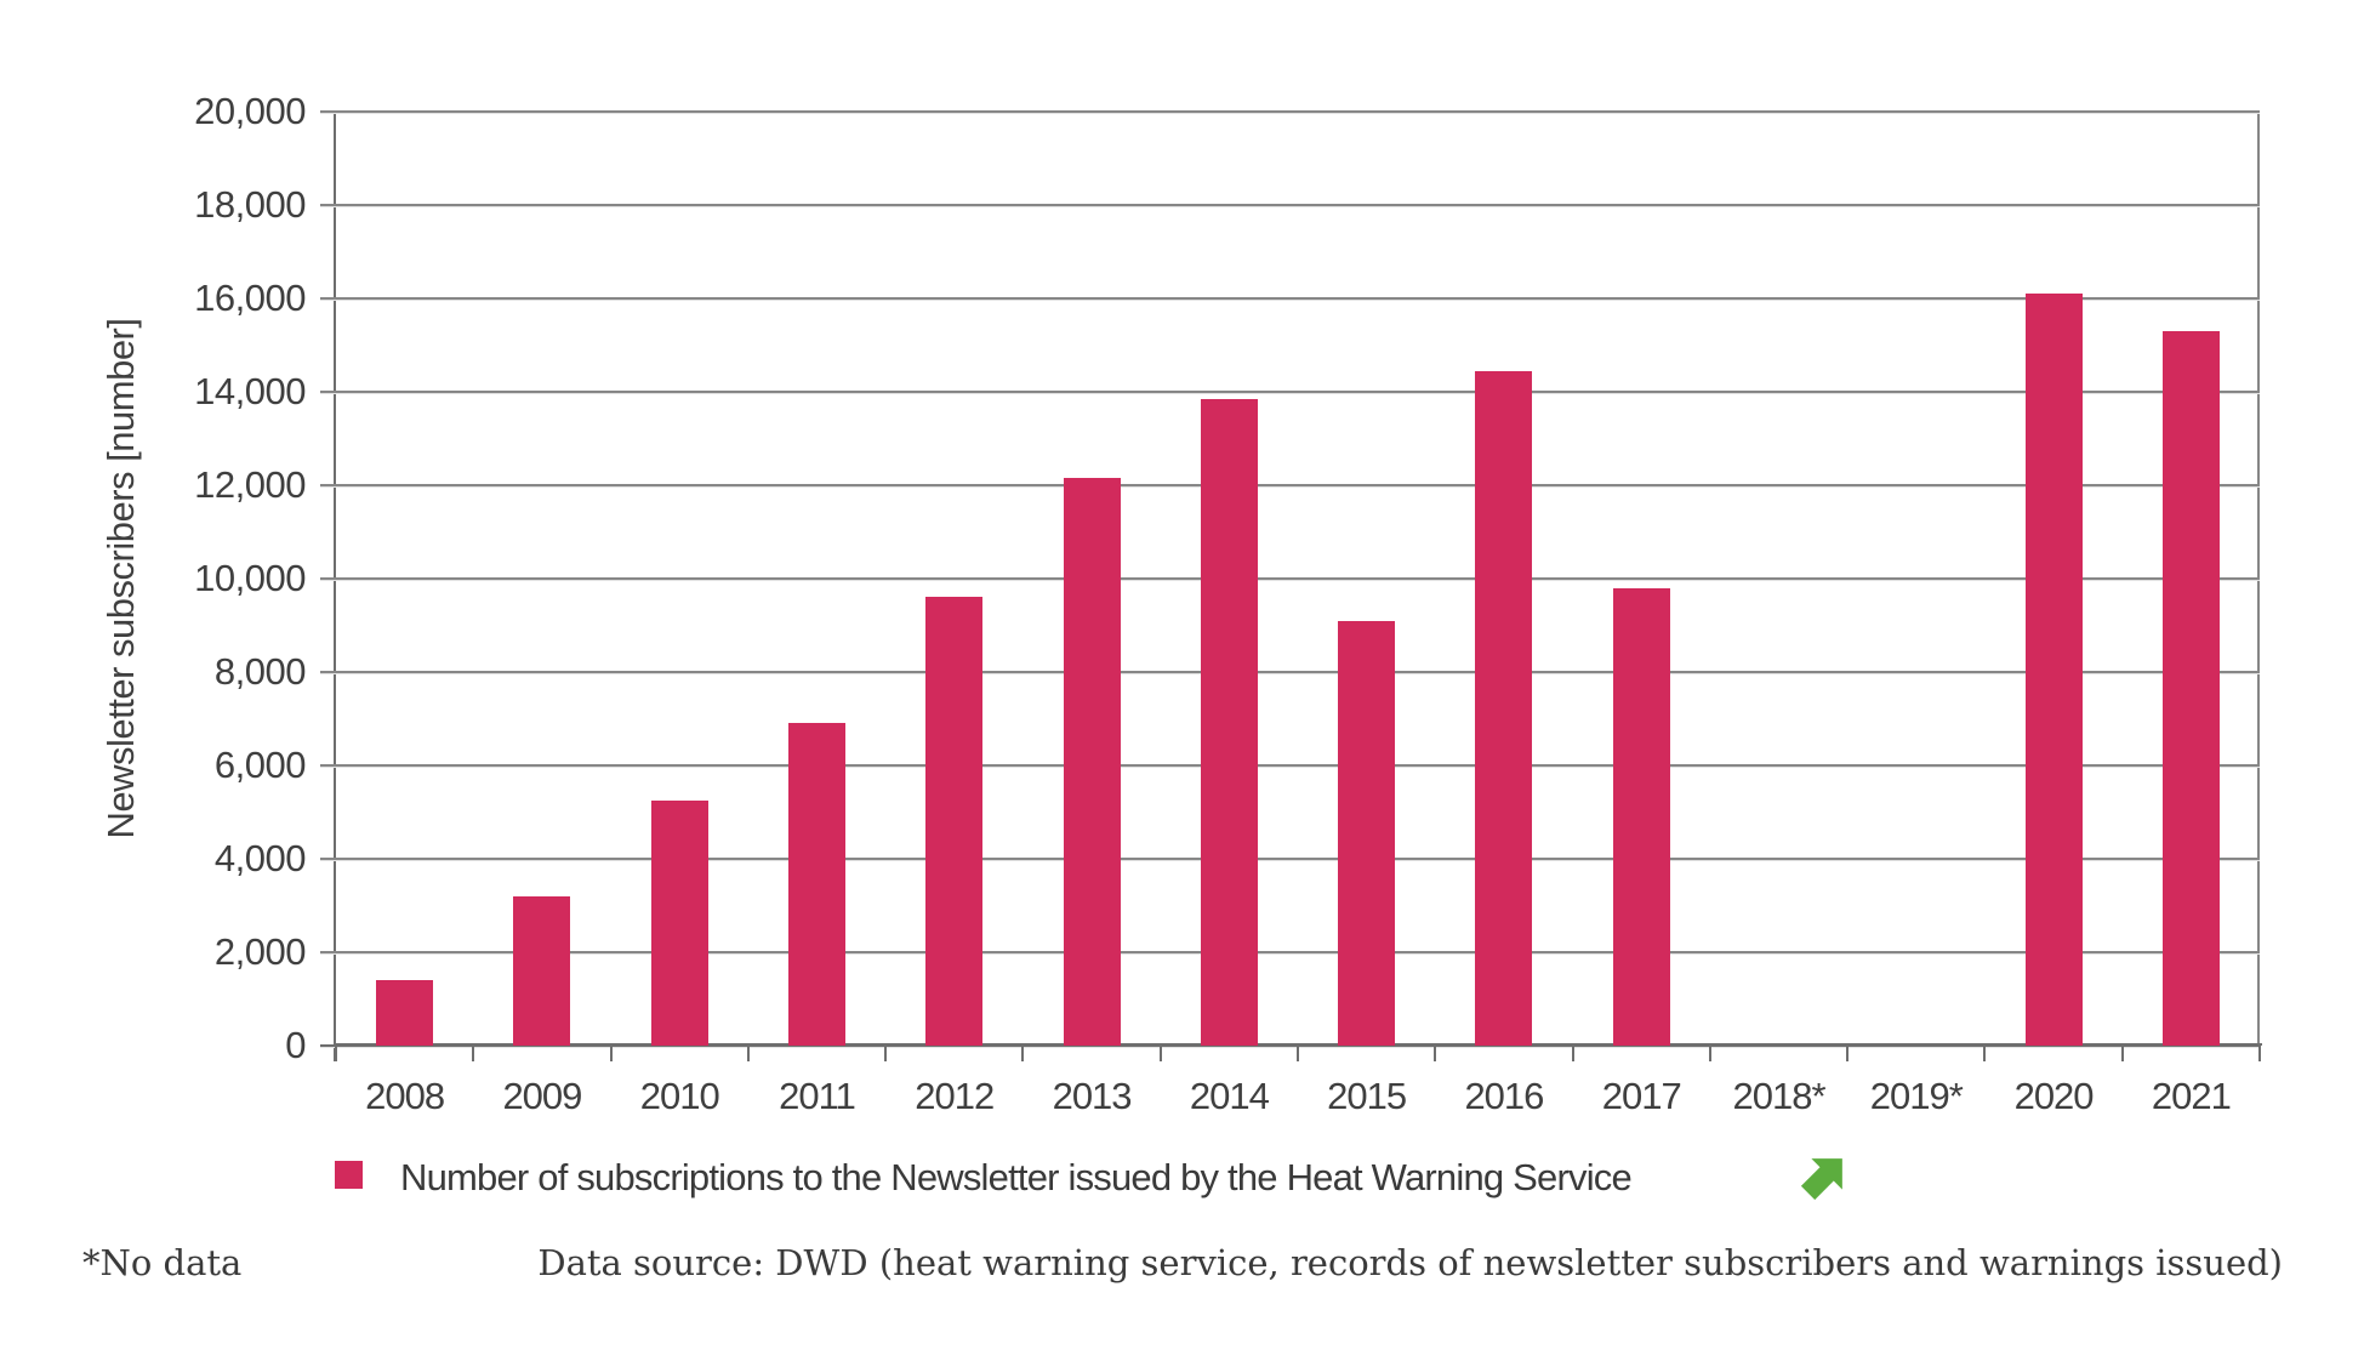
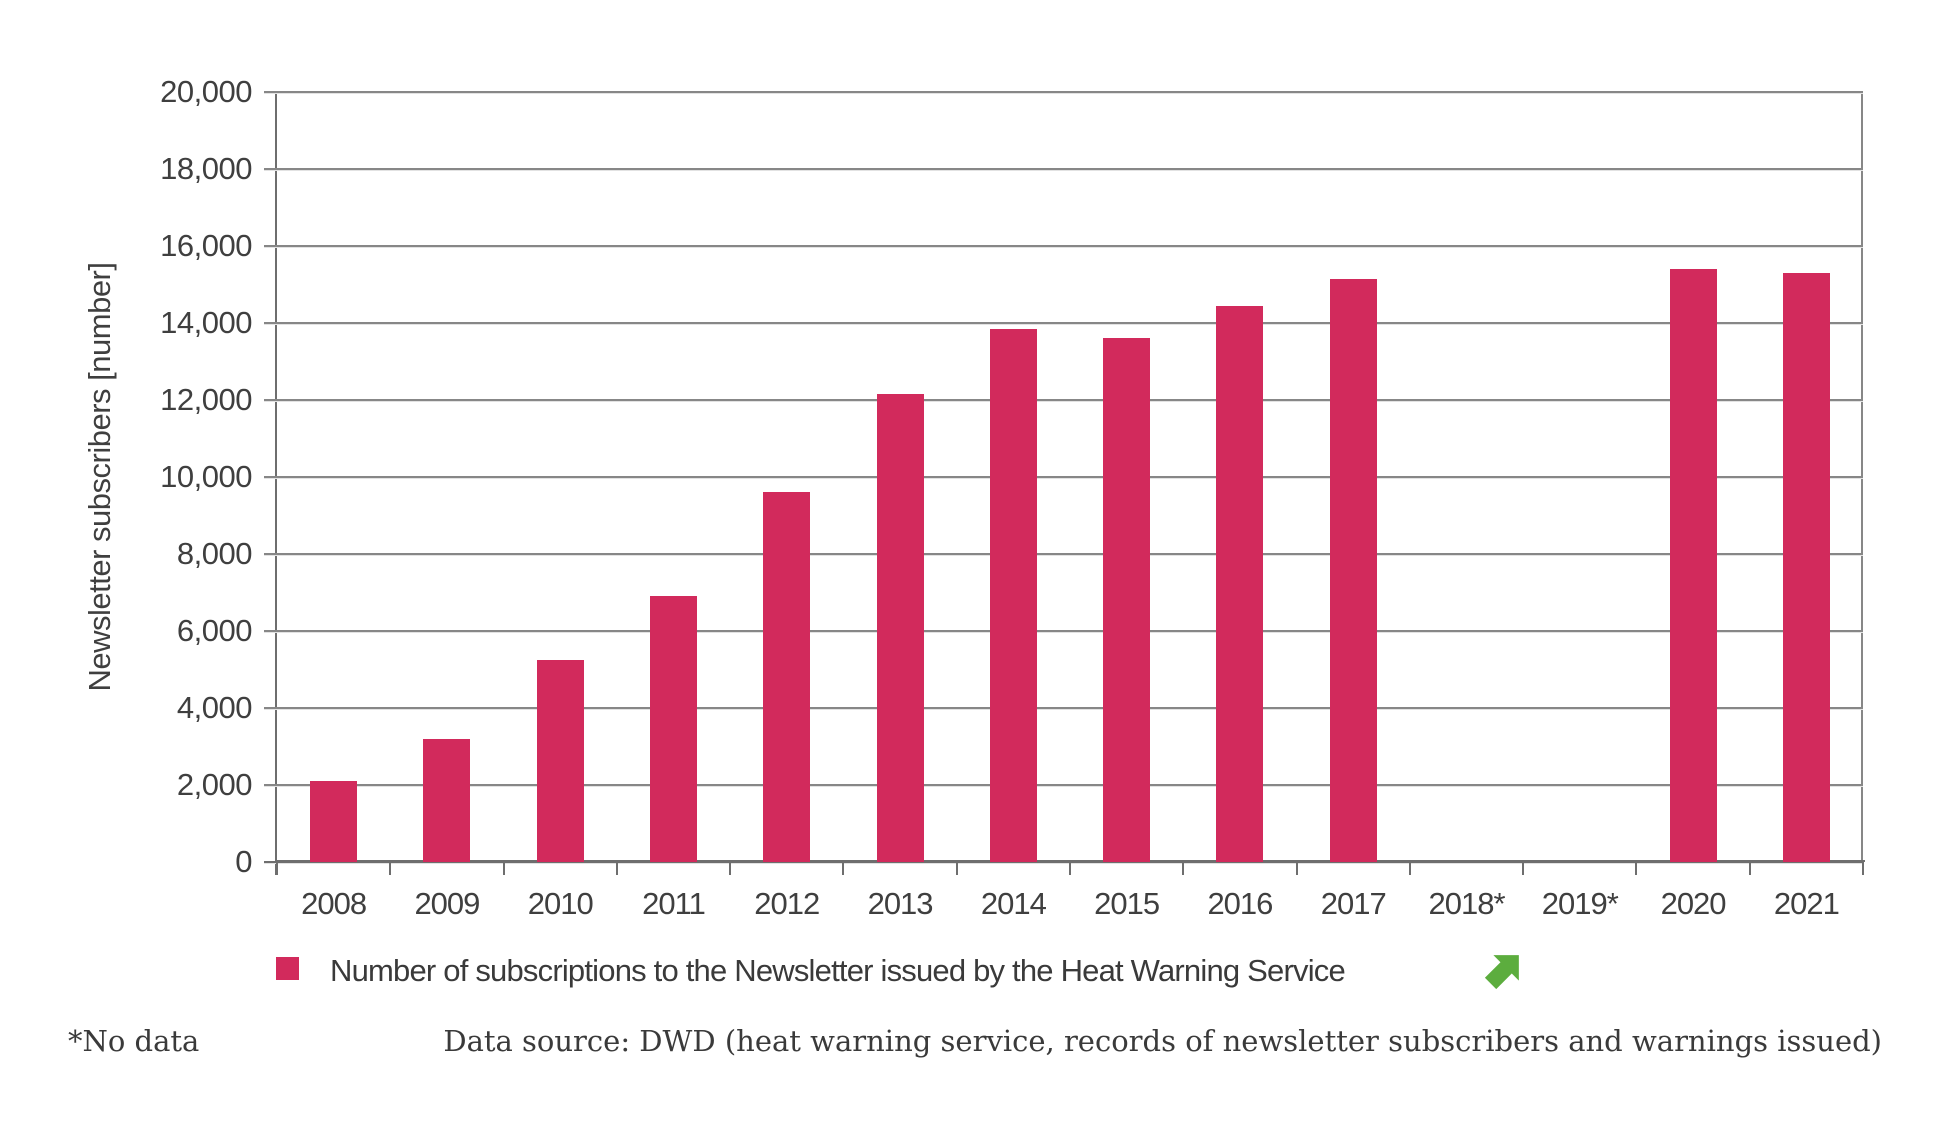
2008: 1400 -> 2100
2015: 9100 -> 13600
2017: 9800 -> 15200
2020: 16100 -> 15400
